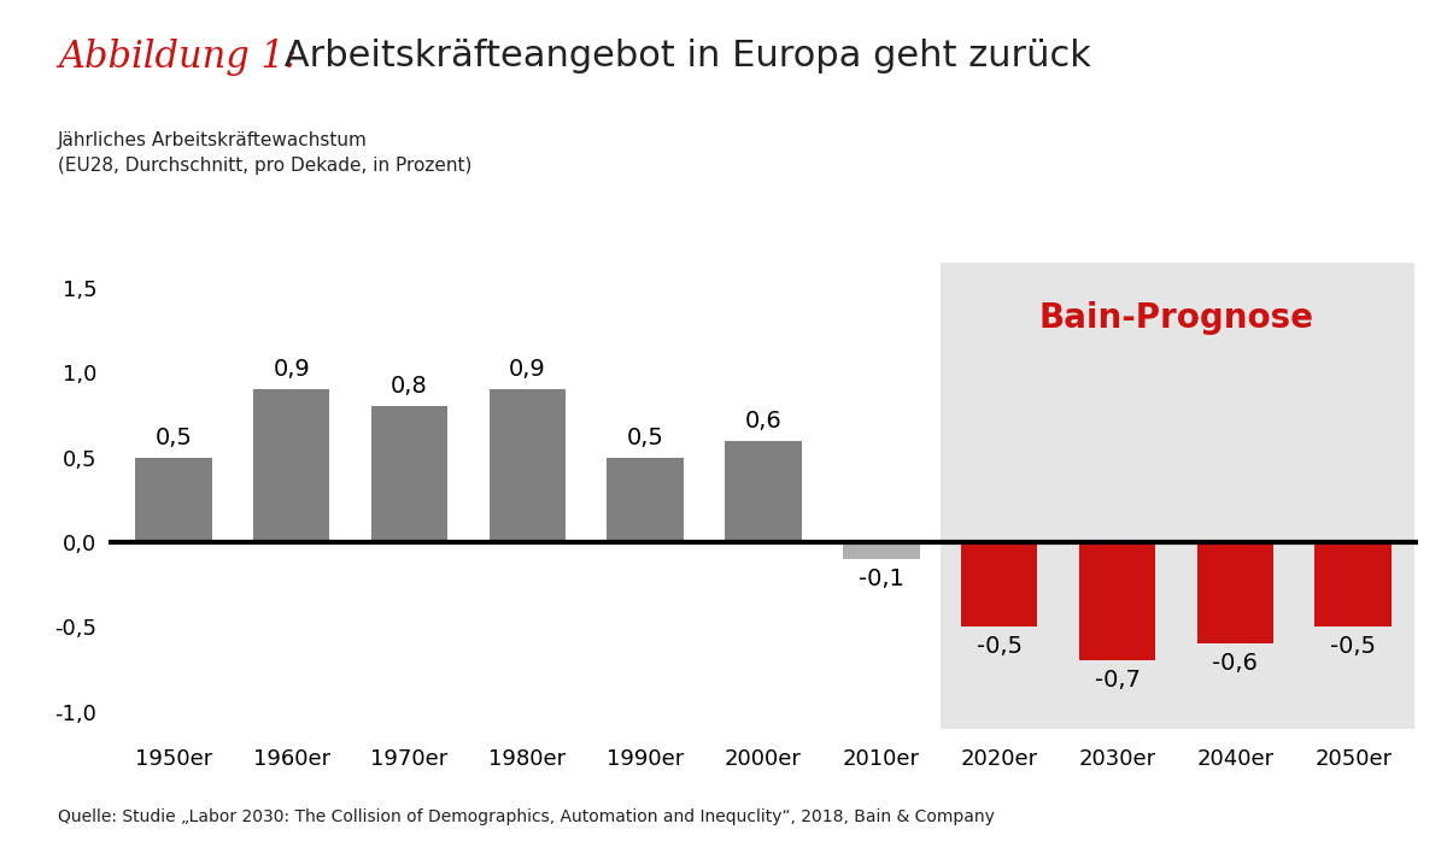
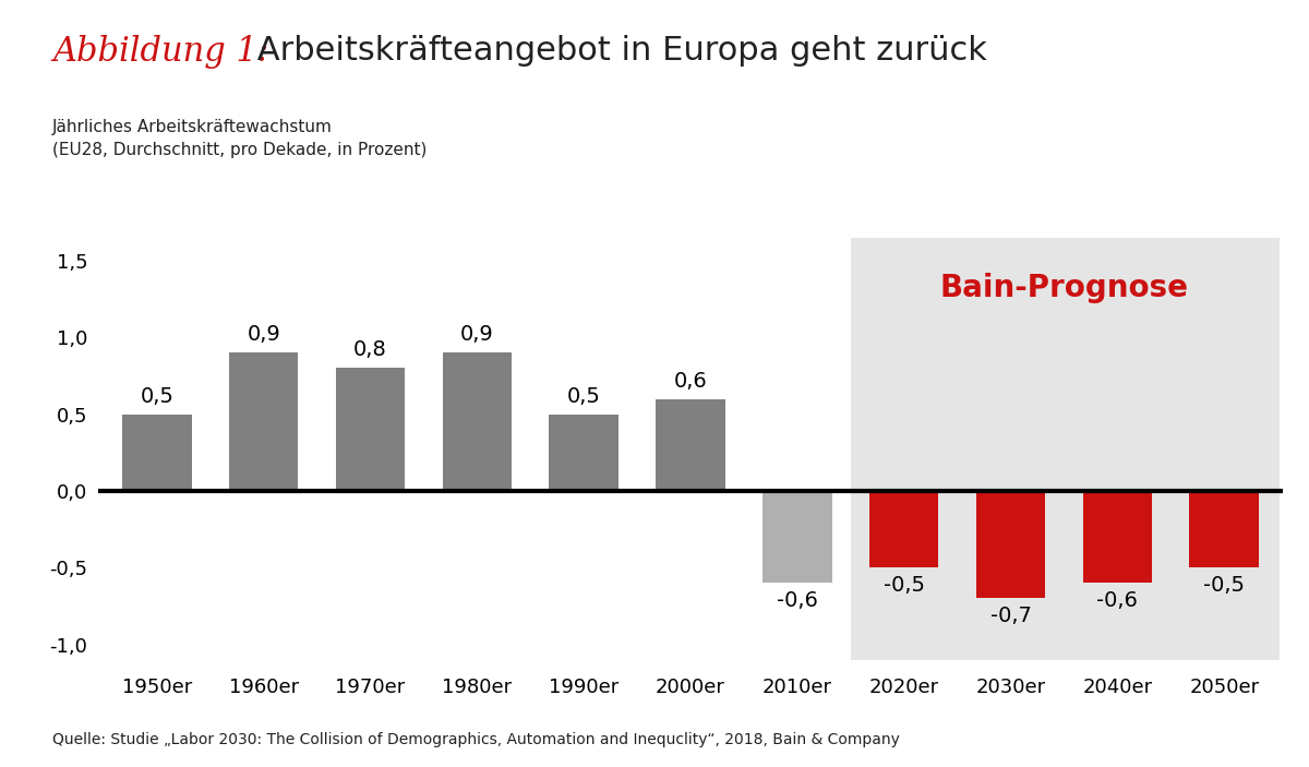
2010er: -0,1 -> -0,6
